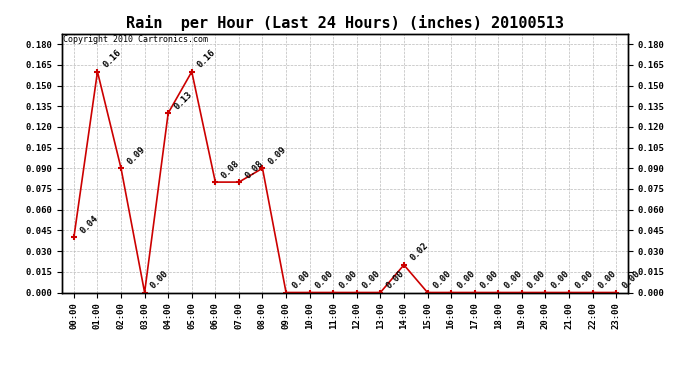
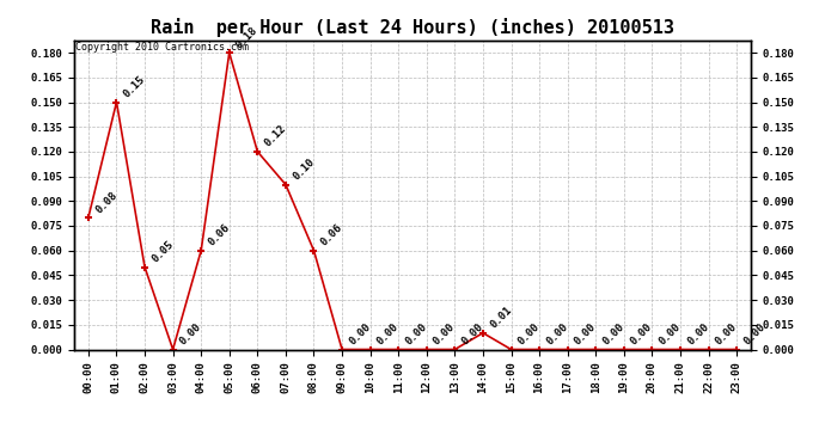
00:00: 0.04 -> 0.08
01:00: 0.16 -> 0.15
02:00: 0.09 -> 0.05
04:00: 0.13 -> 0.06
05:00: 0.16 -> 0.18
06:00: 0.08 -> 0.12
07:00: 0.08 -> 0.10
08:00: 0.09 -> 0.06
14:00: 0.02 -> 0.01
